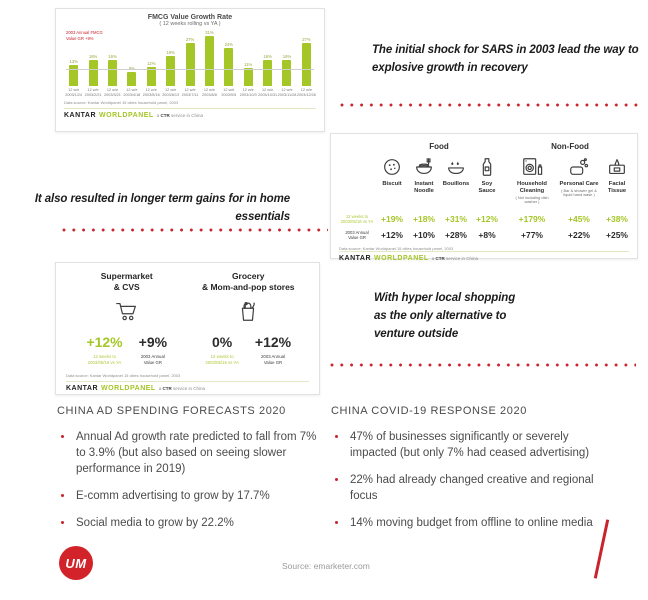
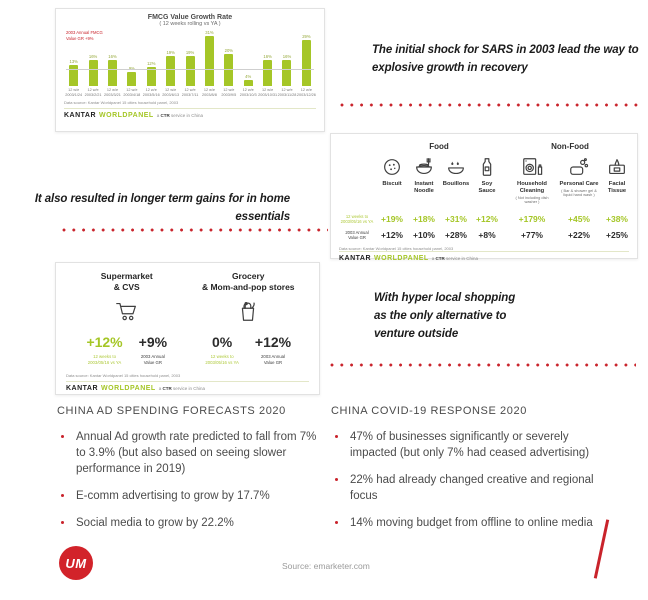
2003/7/11: 27% -> 19%
2003/9/5: 24% -> 20%
2003/10/3: 11% -> 4%
2003/12/26: 27% -> 29%
